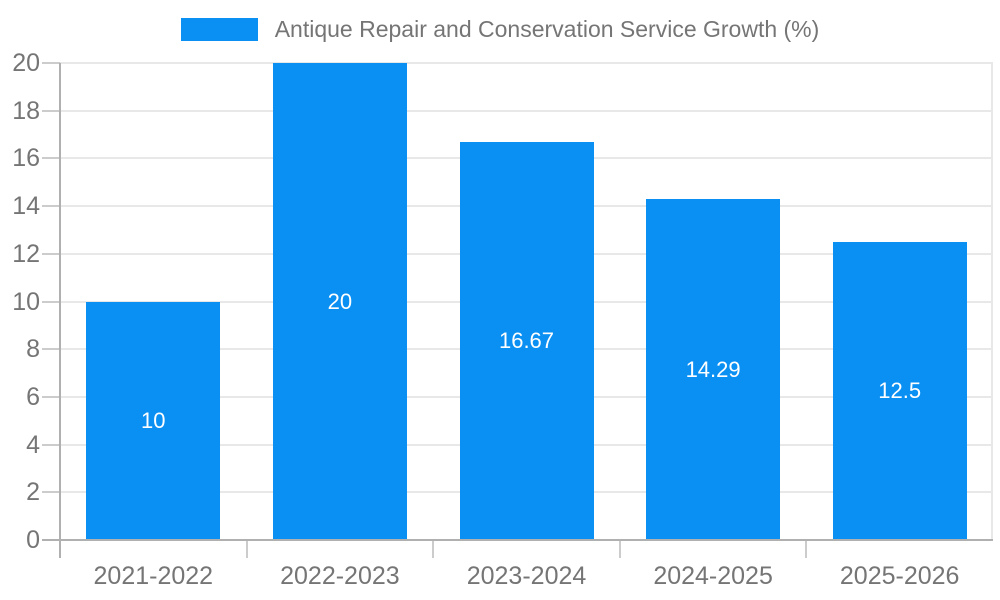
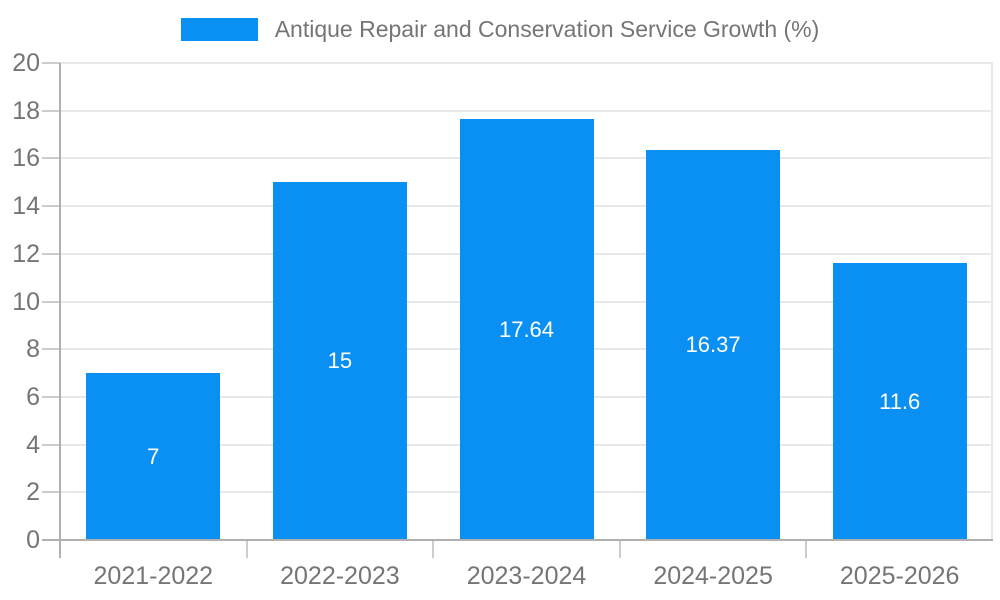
2021-2022: 10 -> 7
2022-2023: 20 -> 15
2023-2024: 16.67 -> 17.64
2024-2025: 14.29 -> 16.37
2025-2026: 12.5 -> 11.6
